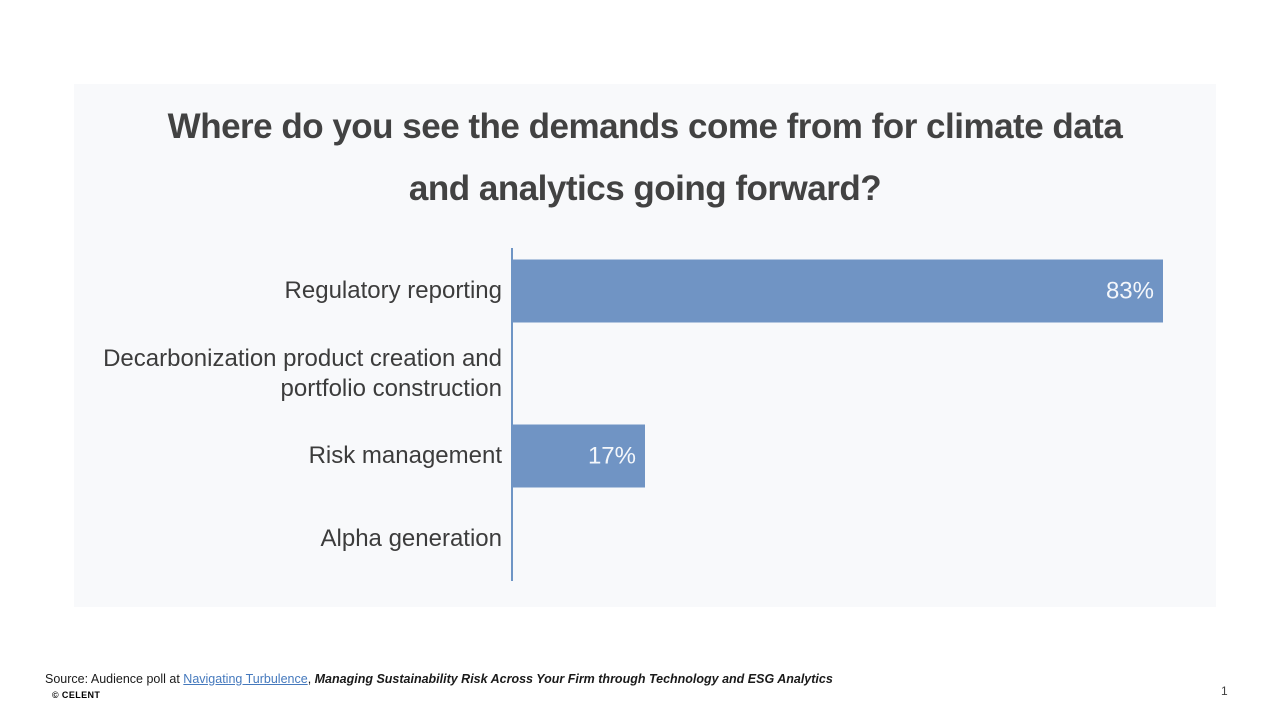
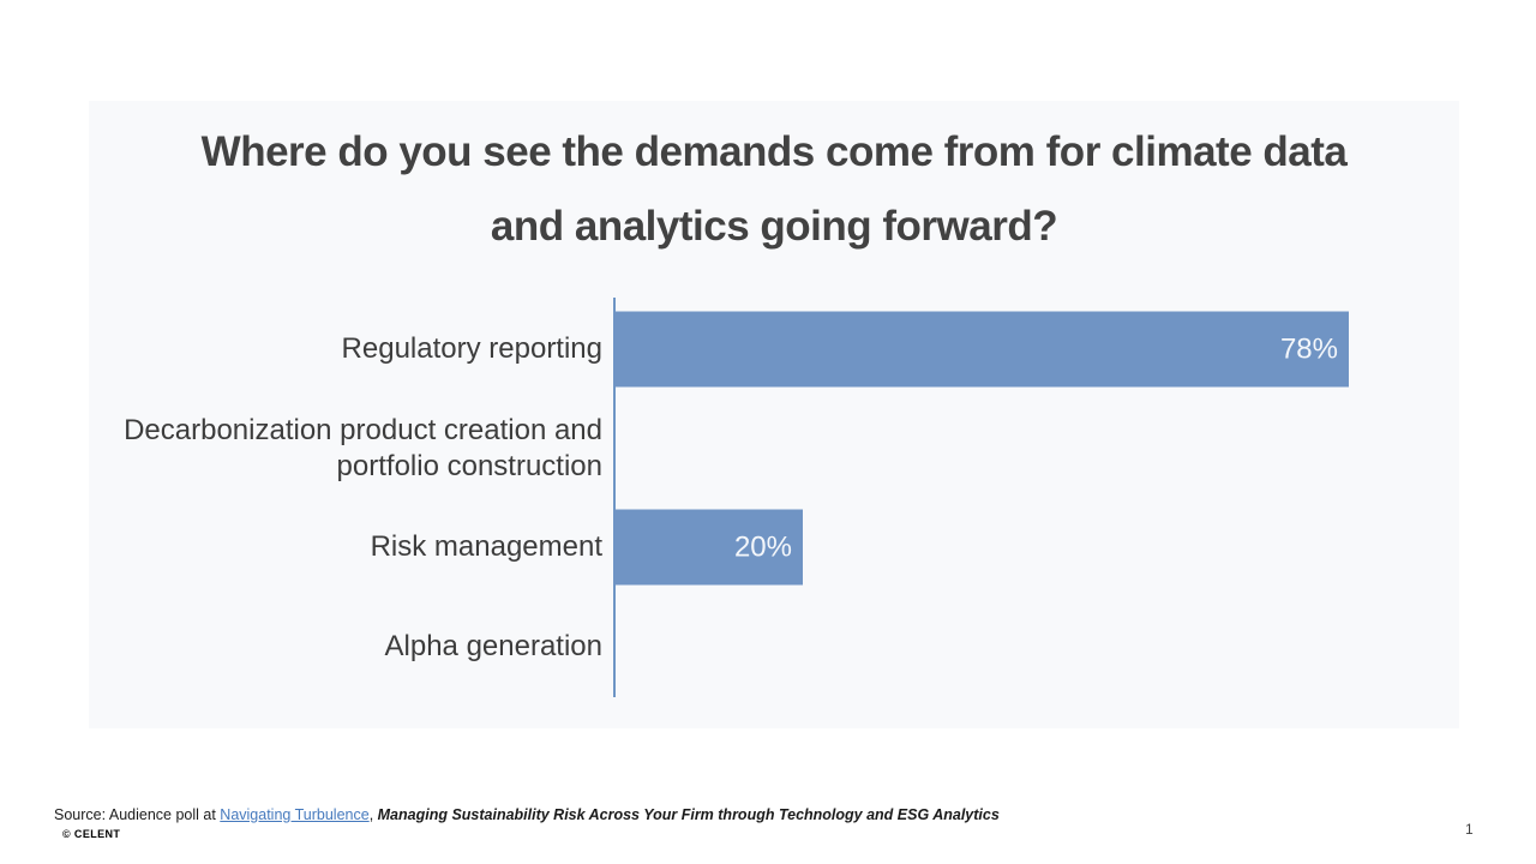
Regulatory reporting: 83% -> 78%
Risk management: 17% -> 20%
